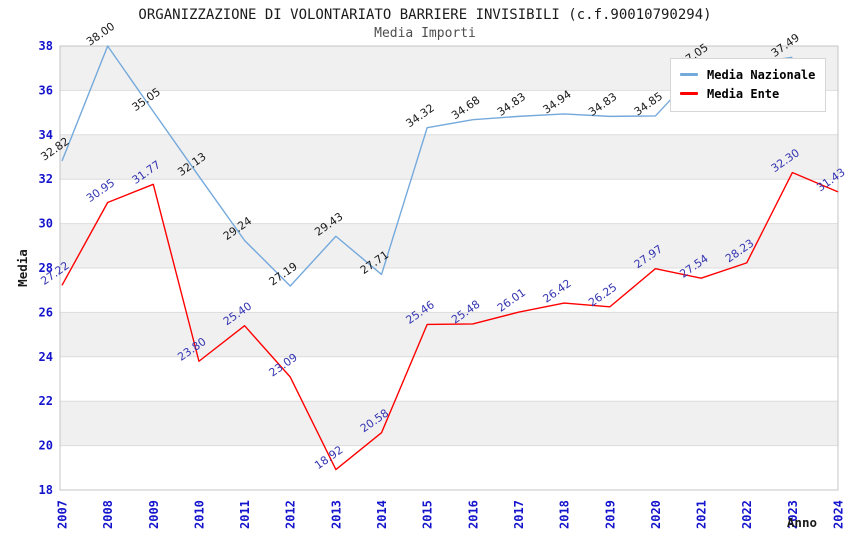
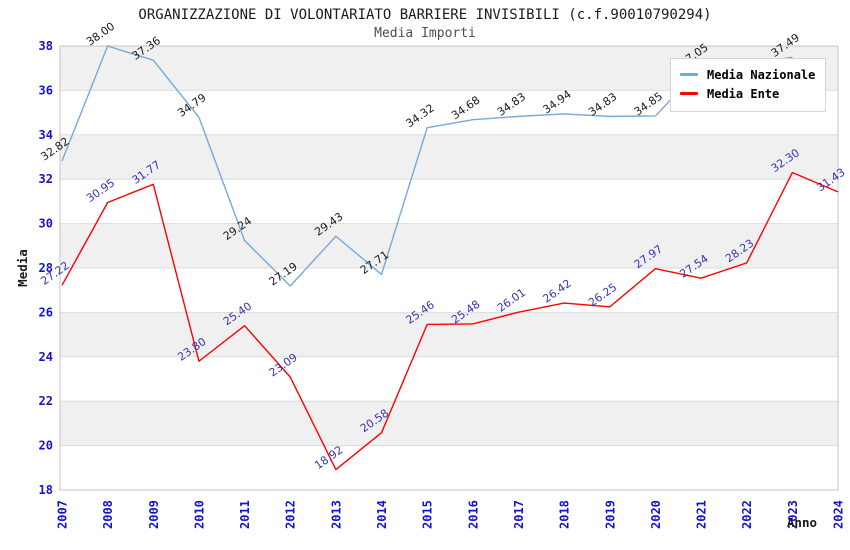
Media Nazionale/2009: 35.05 -> 37.36
Media Nazionale/2010: 32.13 -> 34.79
